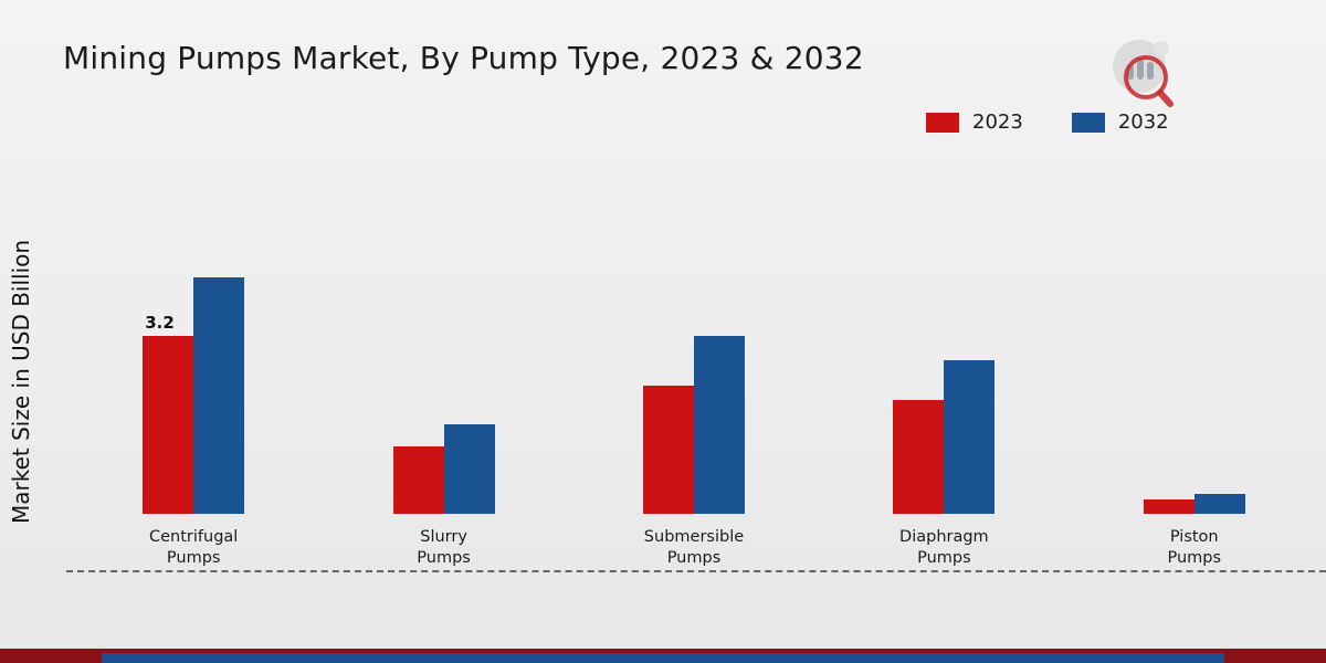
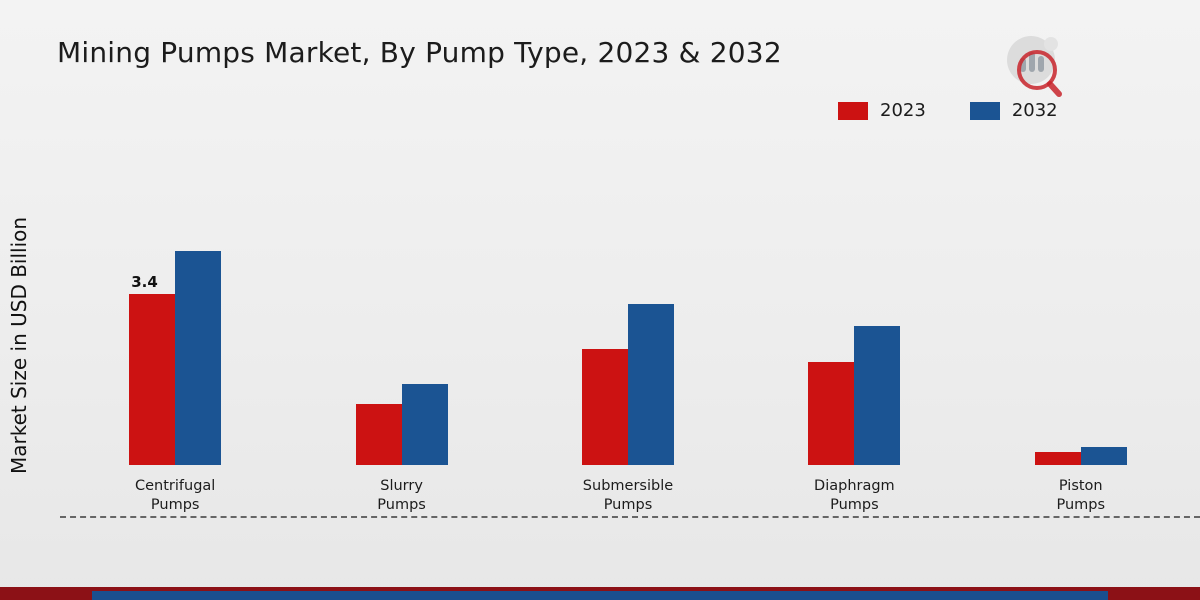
2023/Centrifugal Pumps: 3.2 -> 3.4
